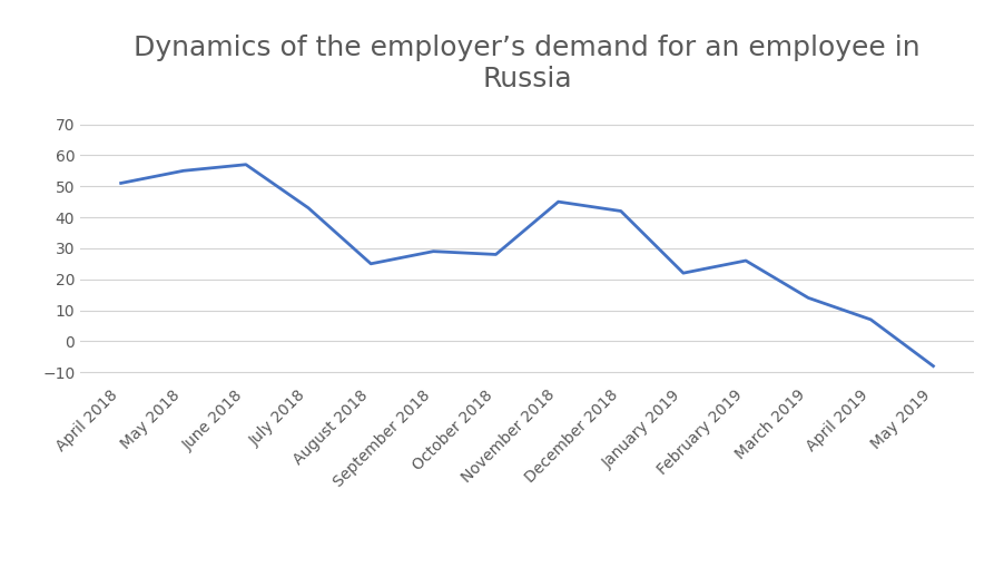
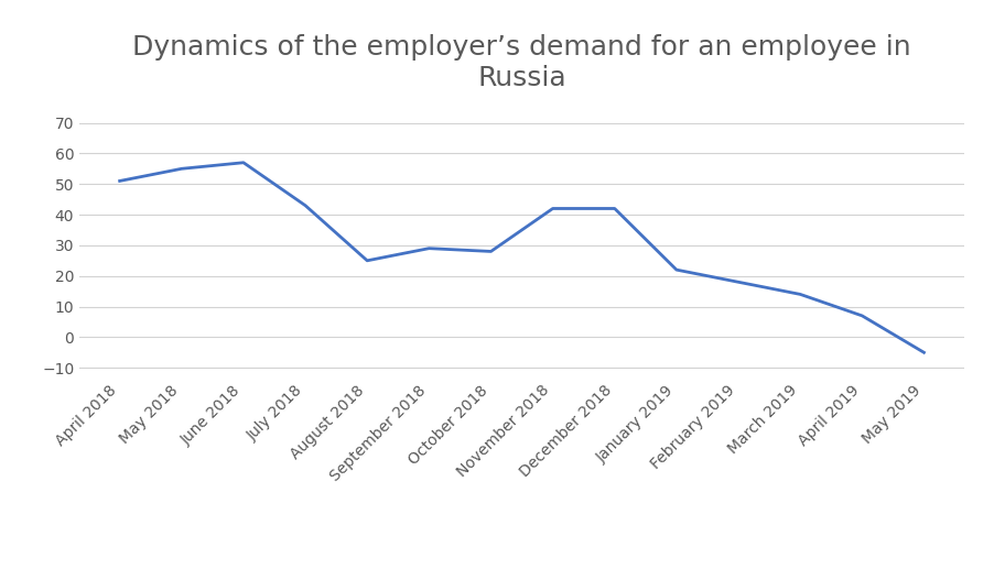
November 2018: 45 -> 42
February 2019: 26 -> 18
May 2019: -8 -> -5
